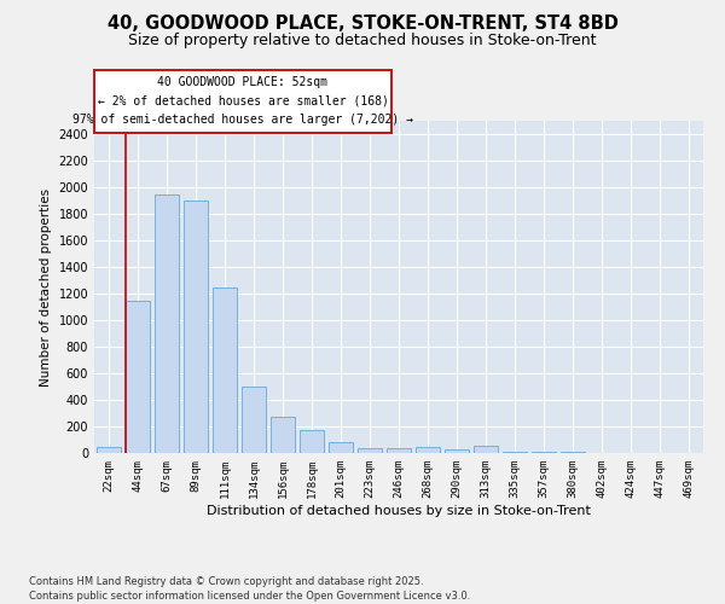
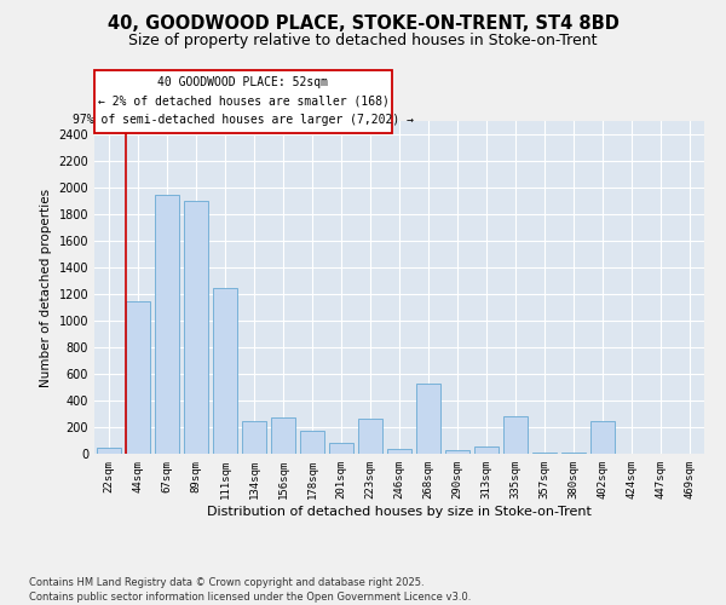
134sqm: 500 -> 250
223sqm: 40 -> 260
268sqm: 50 -> 530
335sqm: 10 -> 280
402sqm: 0 -> 250
